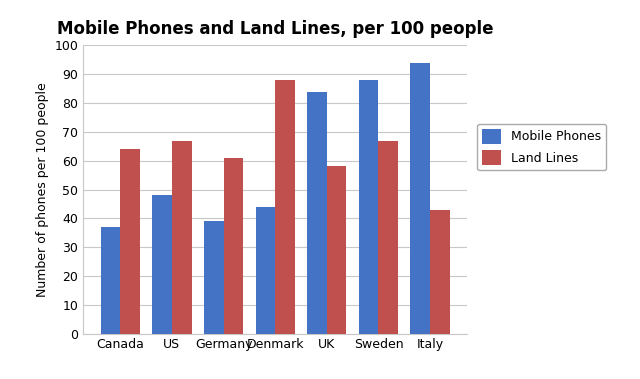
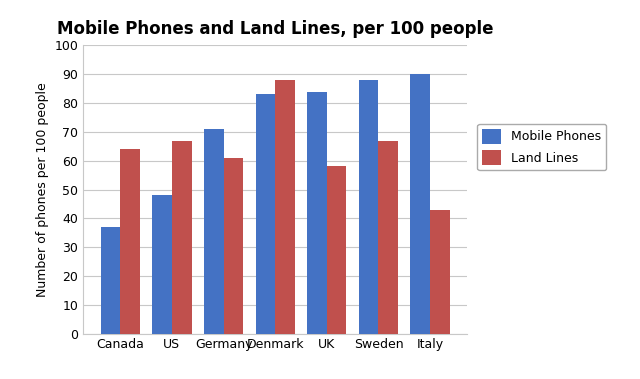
Mobile Phones/Germany: 39 -> 71
Mobile Phones/Denmark: 44 -> 83
Mobile Phones/Italy: 94 -> 90
